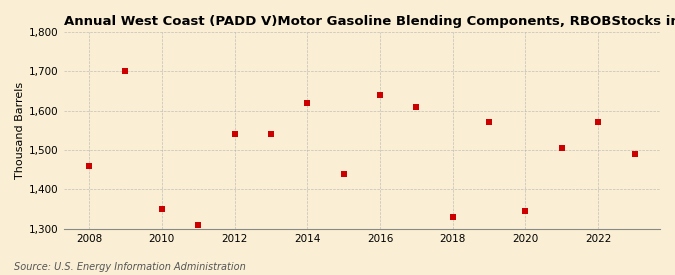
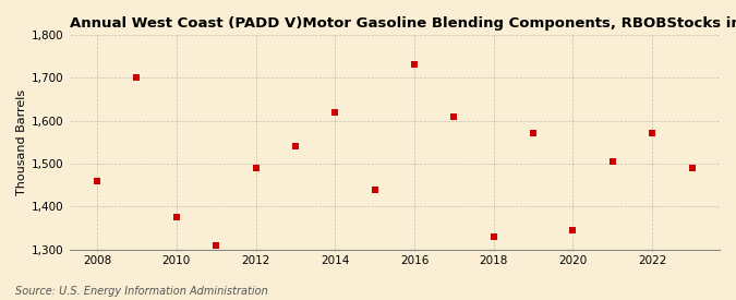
2010: 1,350 -> 1,375
2012: 1,540 -> 1,490
2016: 1,640 -> 1,730
